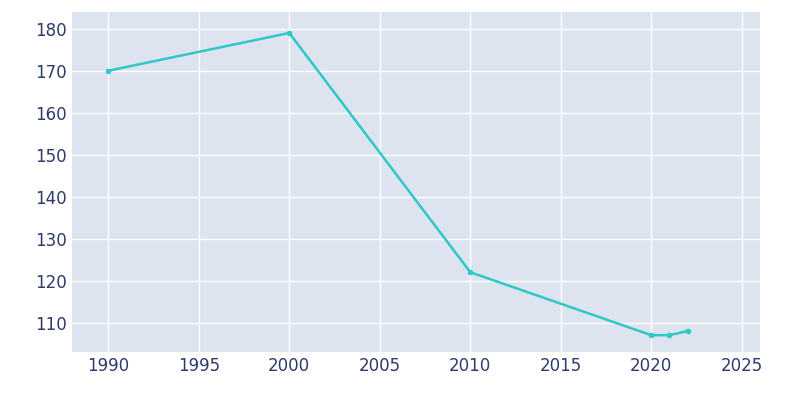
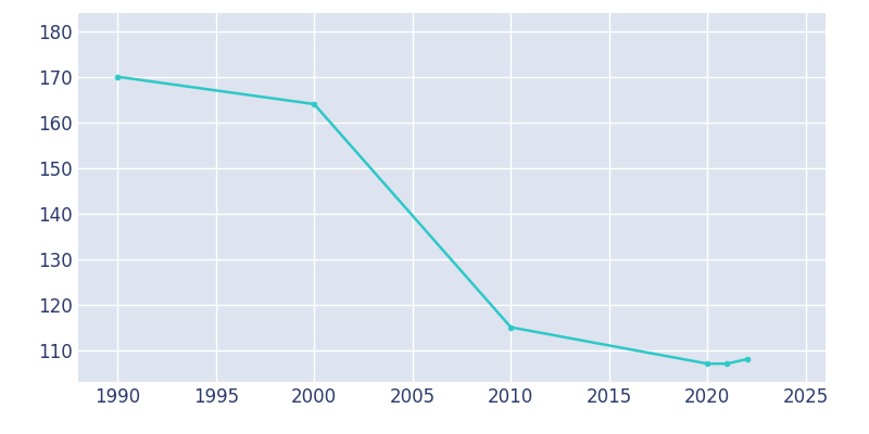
2000: 179 -> 164
2010: 122 -> 115
